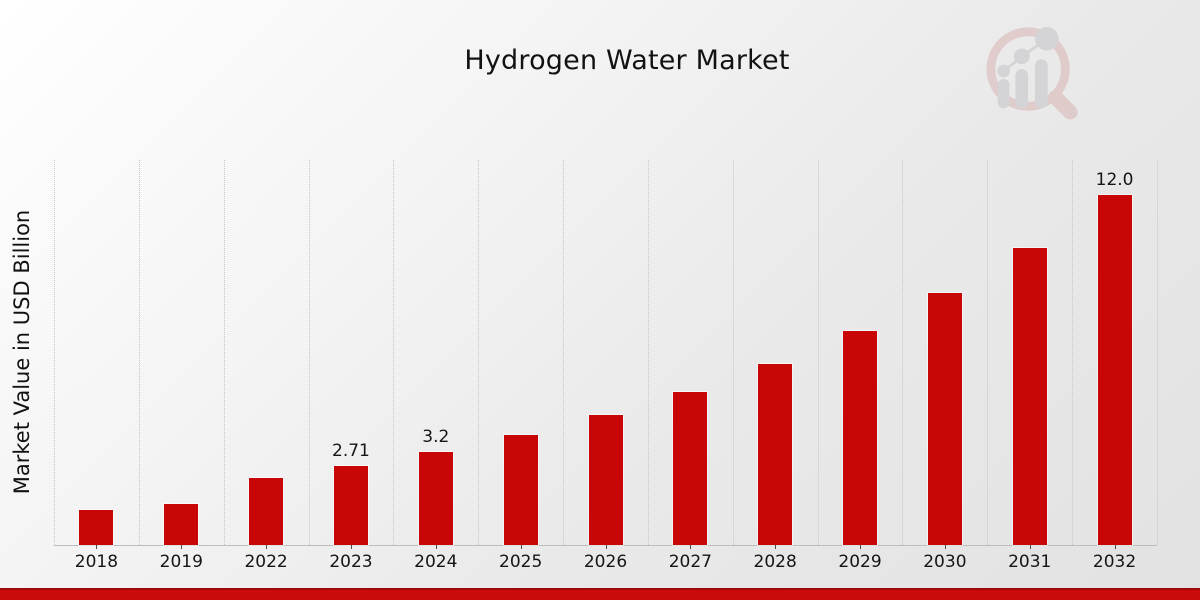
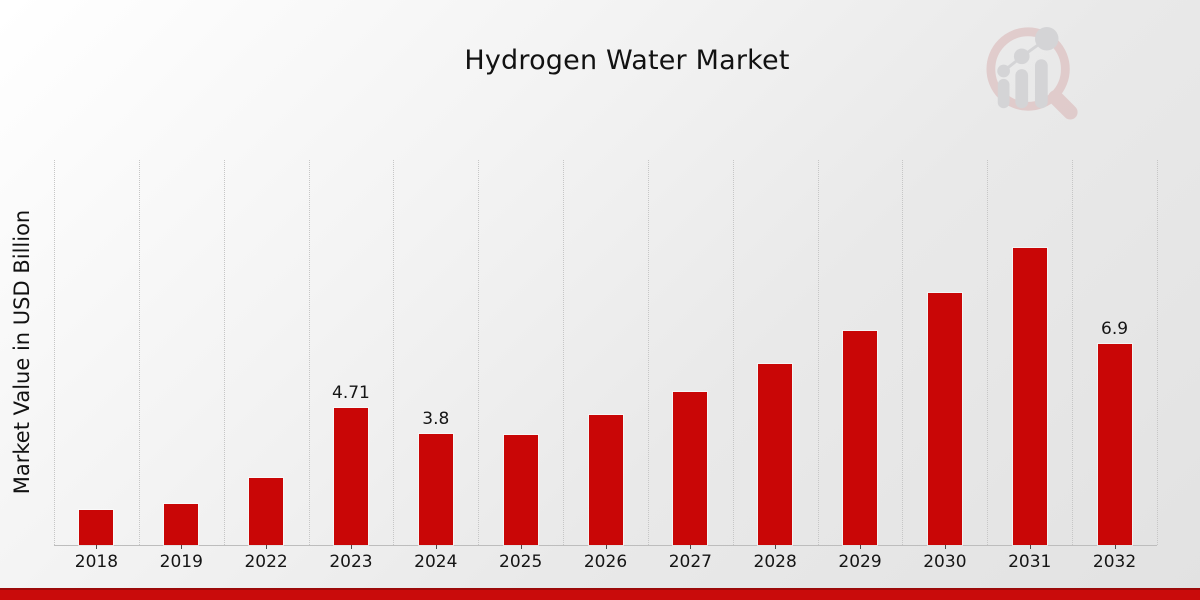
2023: 2.71 -> 4.71
2024: 3.2 -> 3.8
2032: 12.0 -> 6.9
